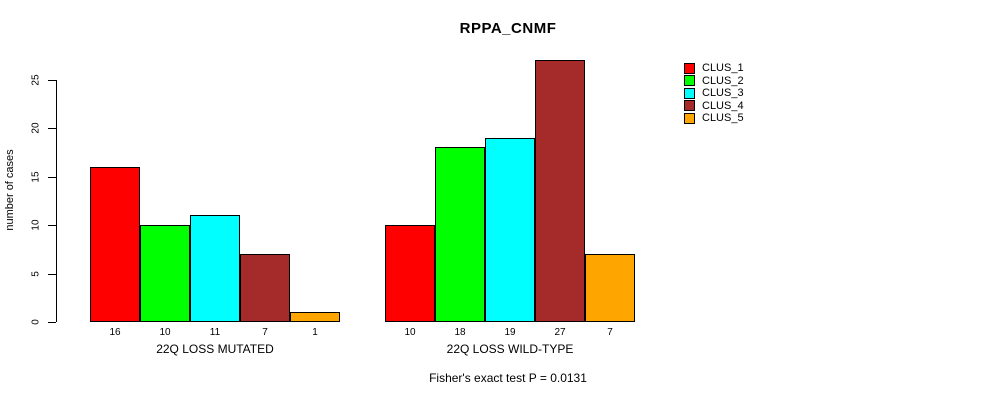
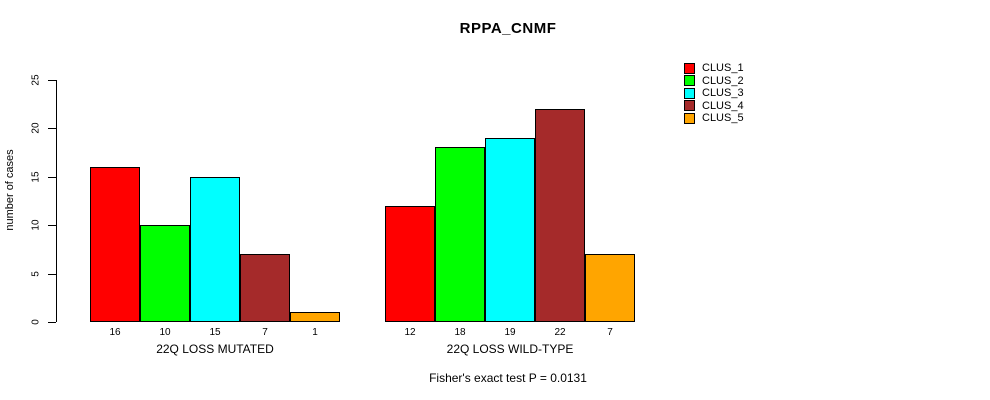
CLUS_3/22Q LOSS MUTATED: 11 -> 15
CLUS_1/22Q LOSS WILD-TYPE: 10 -> 12
CLUS_4/22Q LOSS WILD-TYPE: 27 -> 22
